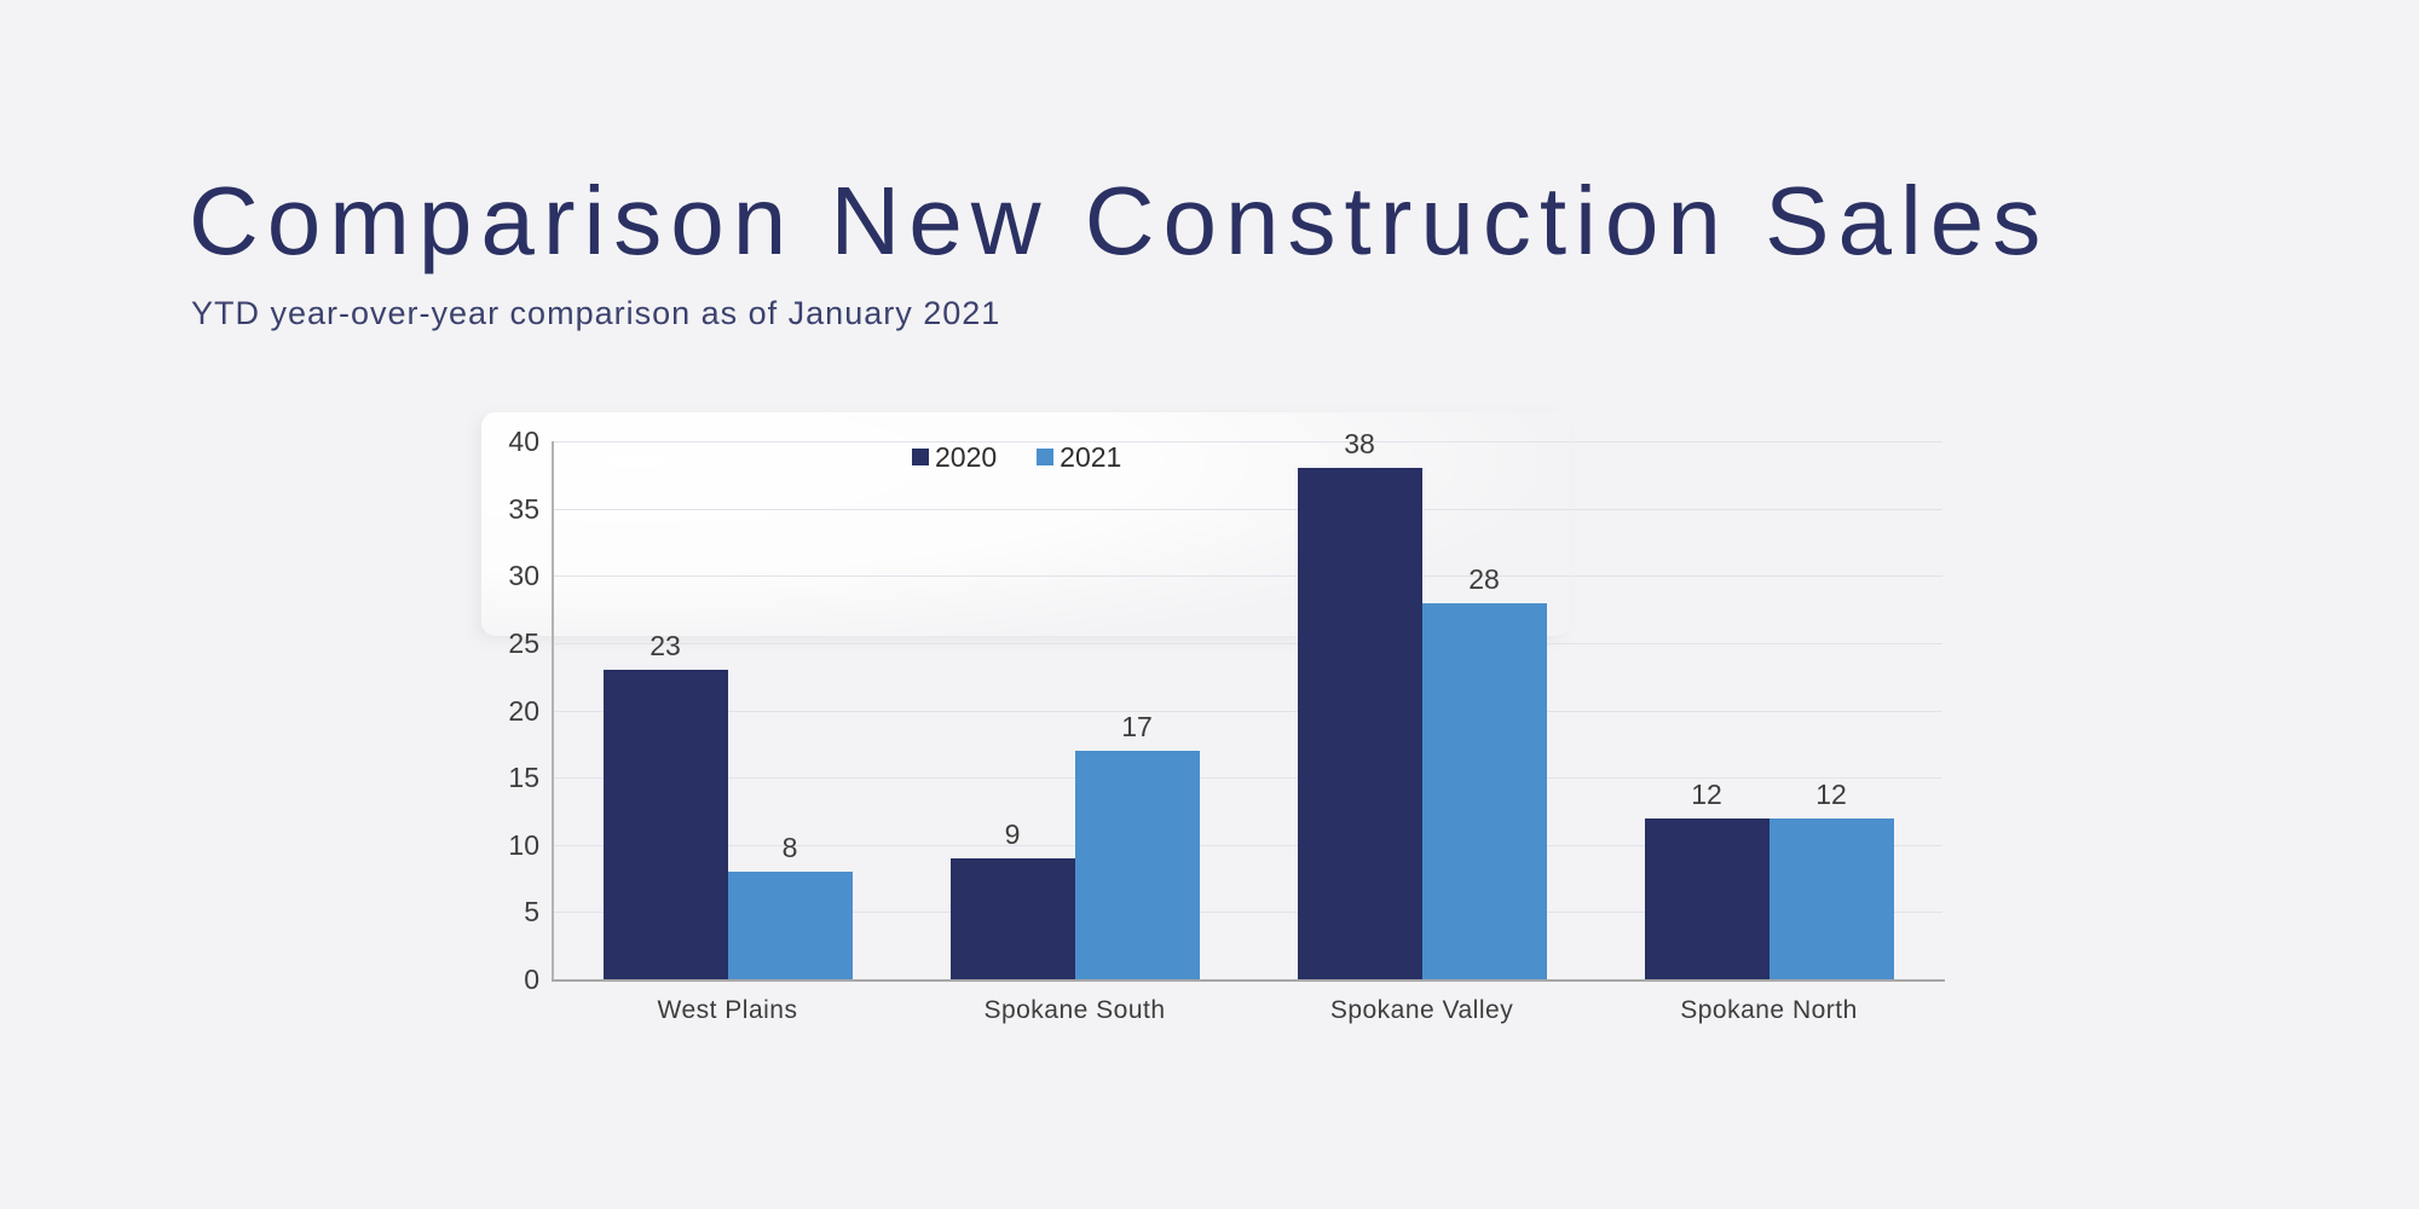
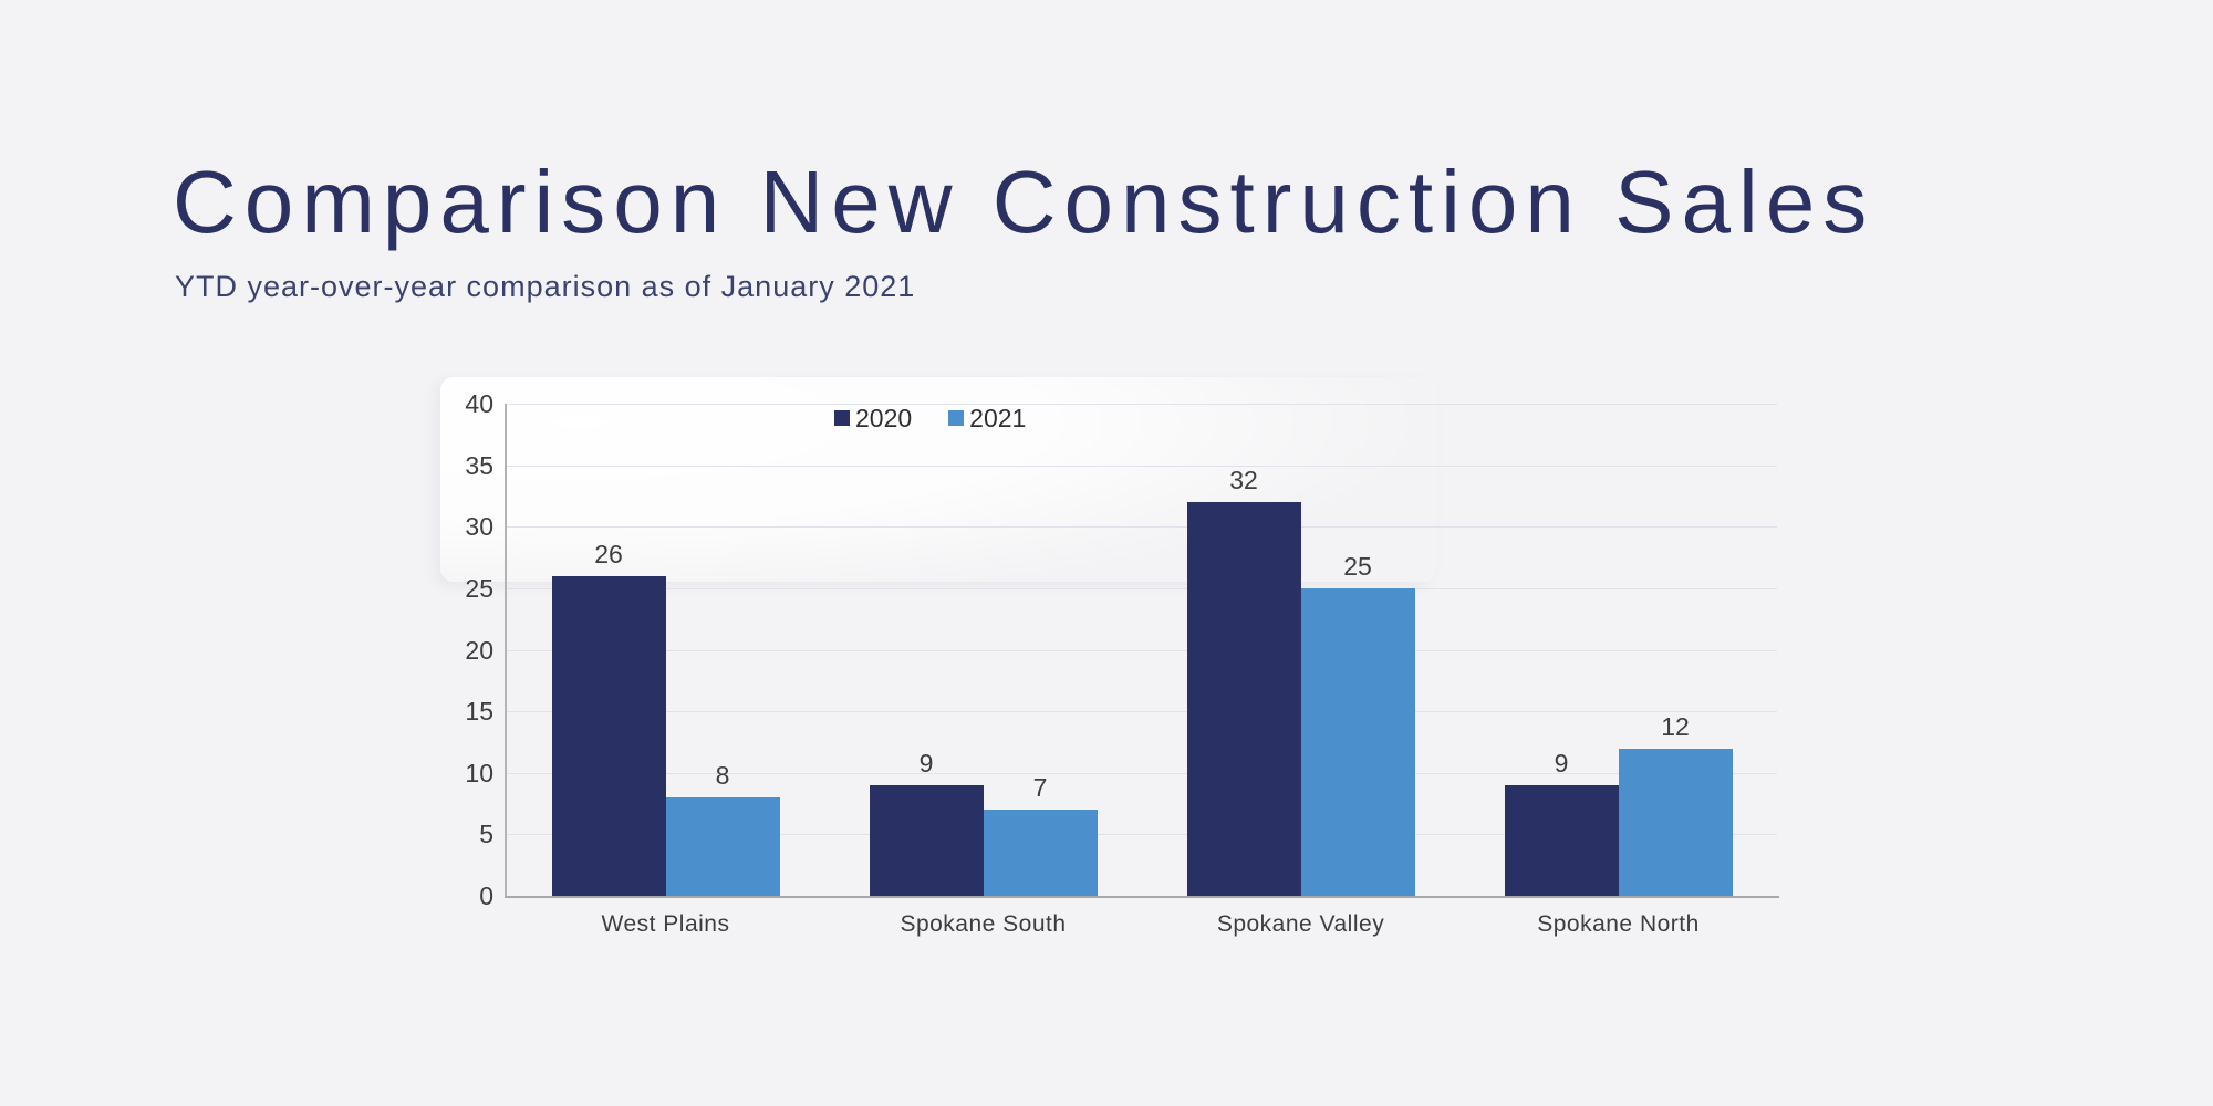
2020/West Plains: 23 -> 26
2021/Spokane South: 17 -> 7
2020/Spokane Valley: 38 -> 32
2021/Spokane Valley: 28 -> 25
2020/Spokane North: 12 -> 9
